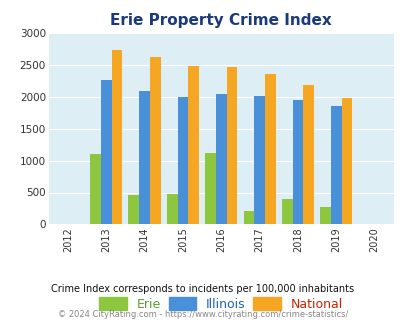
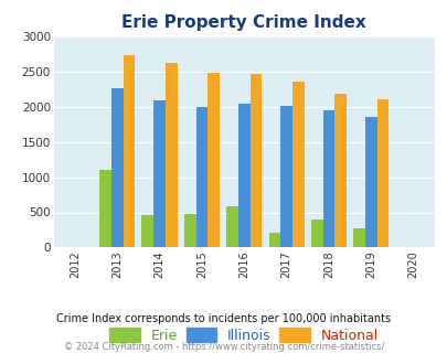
Erie/2016: 1120 -> 590
National/2019: 1980 -> 2100
